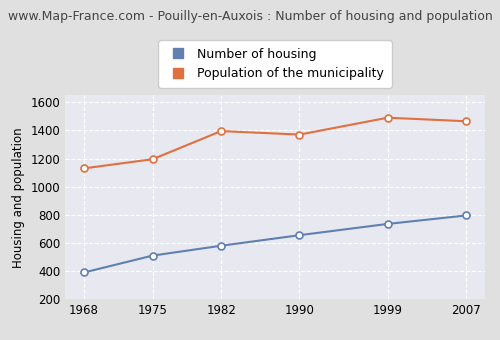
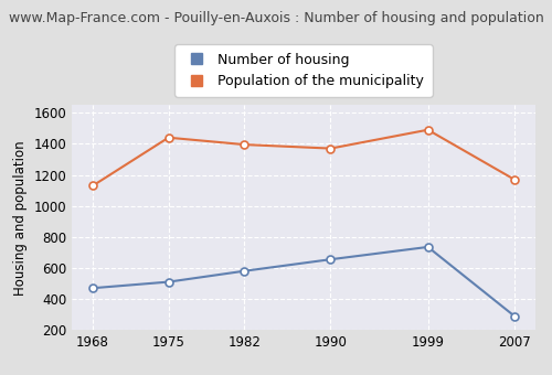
Number of housing/1968: 390 -> 470
Population of the municipality/1975: 1200 -> 1440
Number of housing/2007: 800 -> 290
Population of the municipality/2007: 1460 -> 1170
